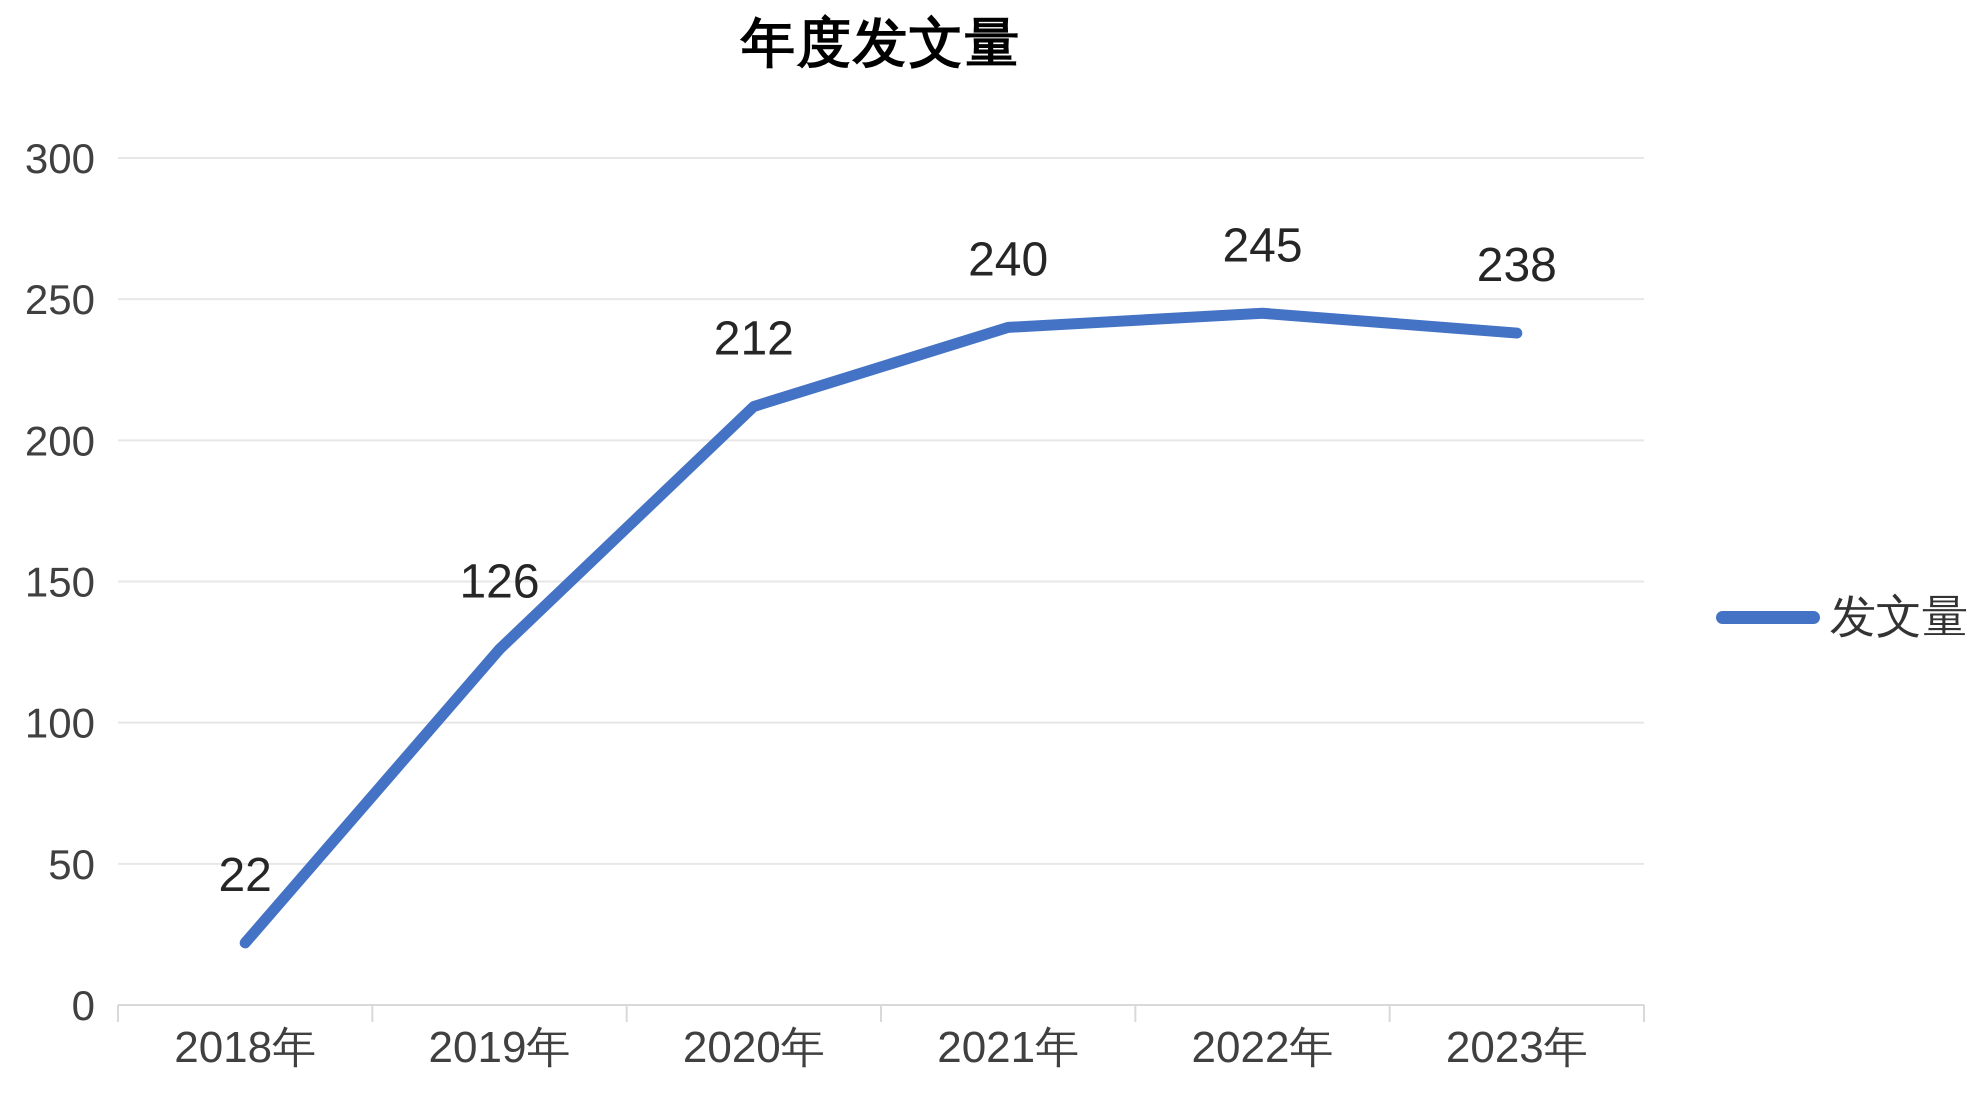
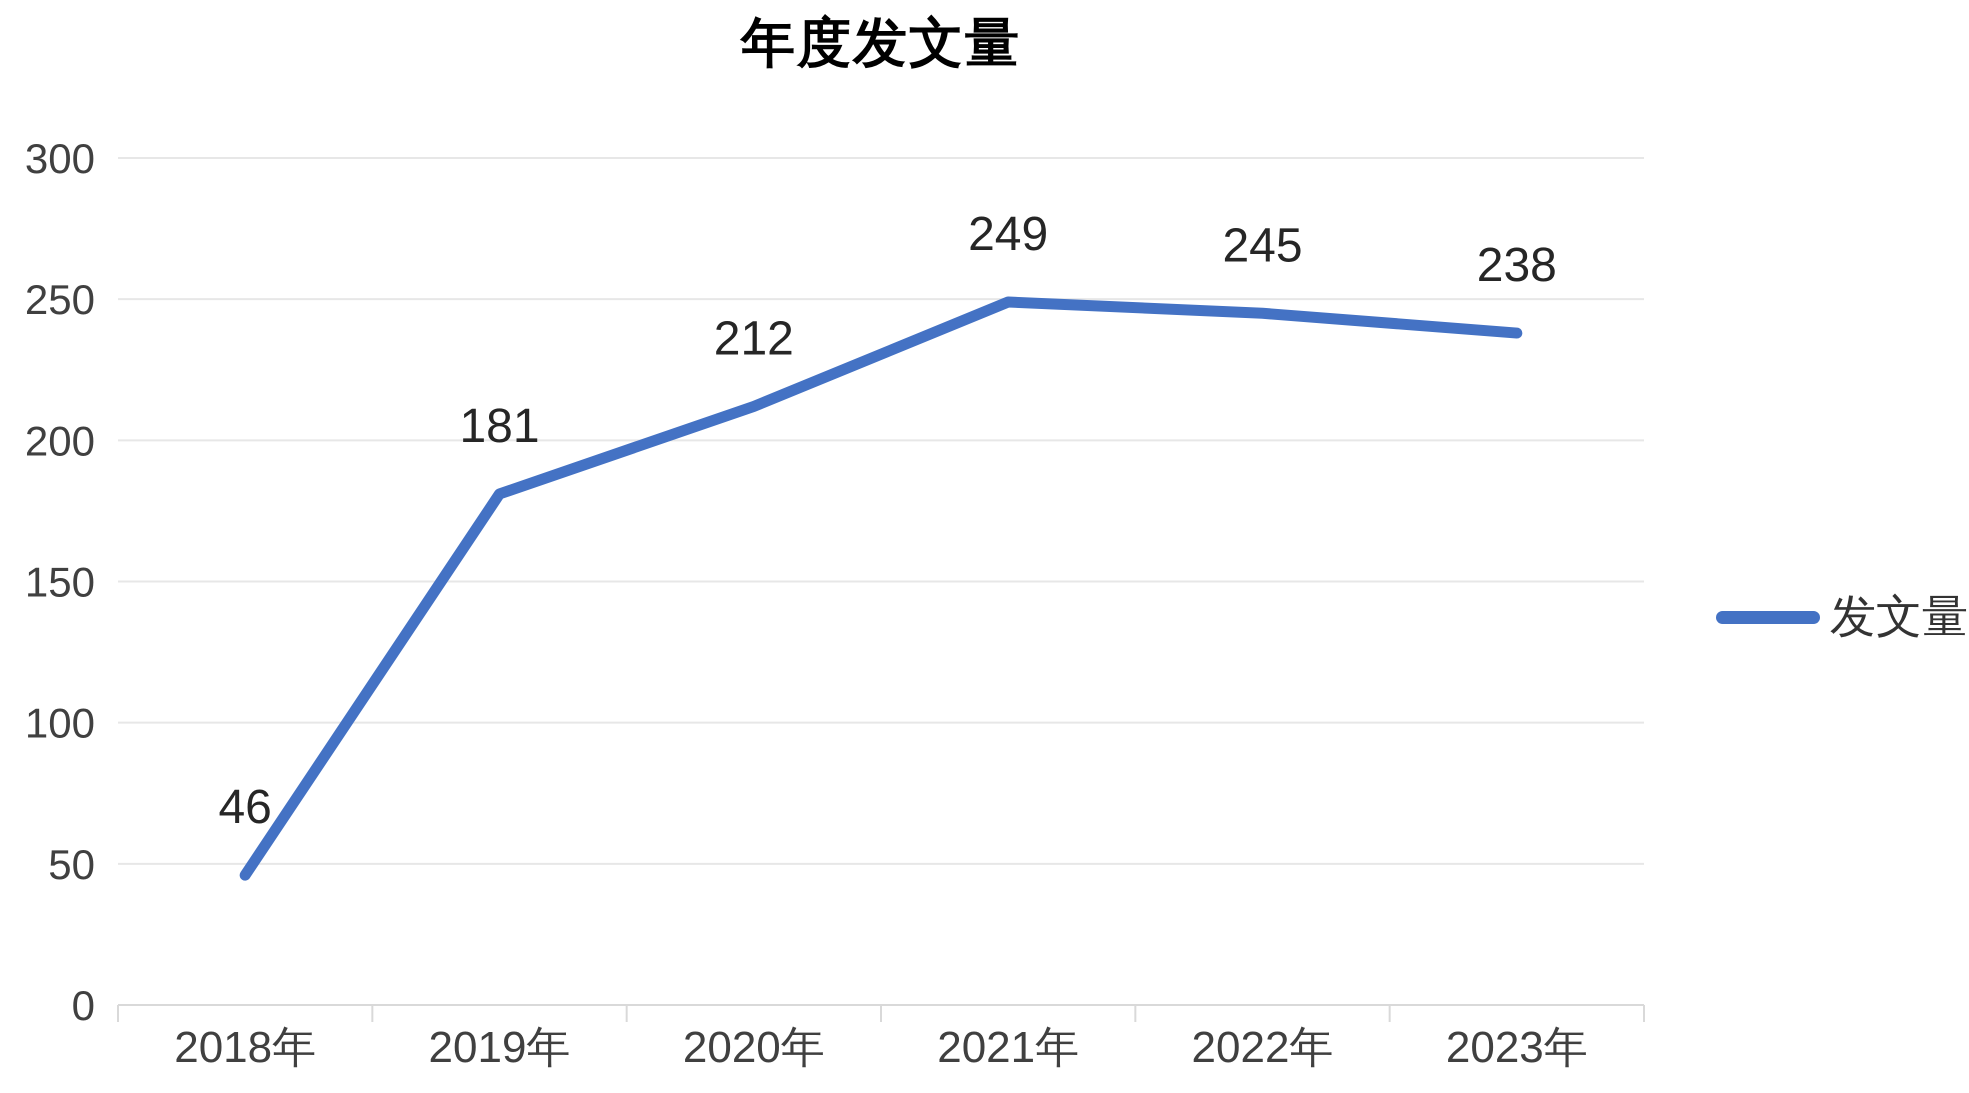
2018年: 22 -> 46
2019年: 126 -> 181
2021年: 240 -> 249
